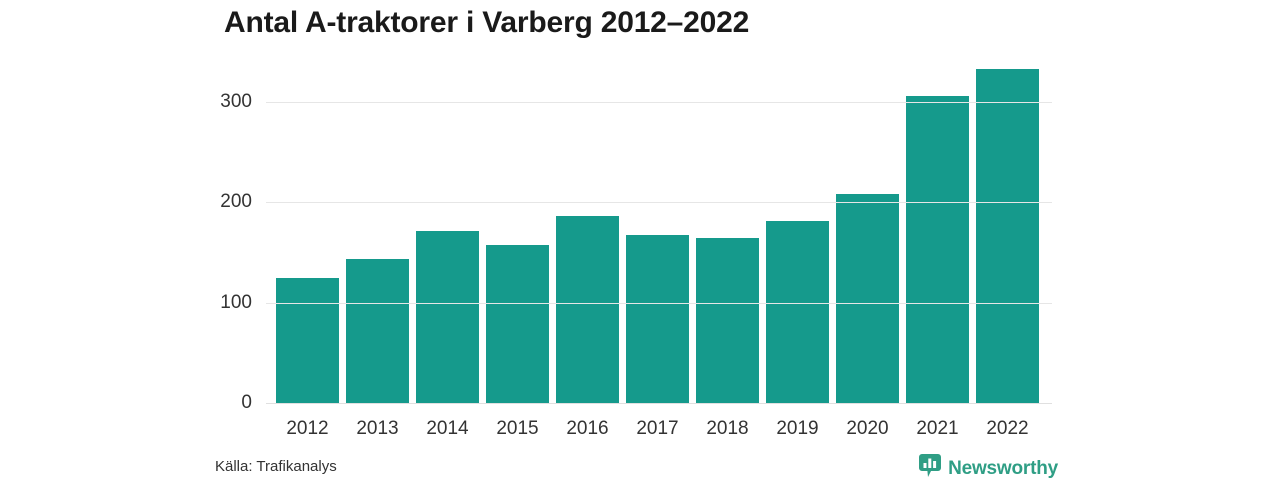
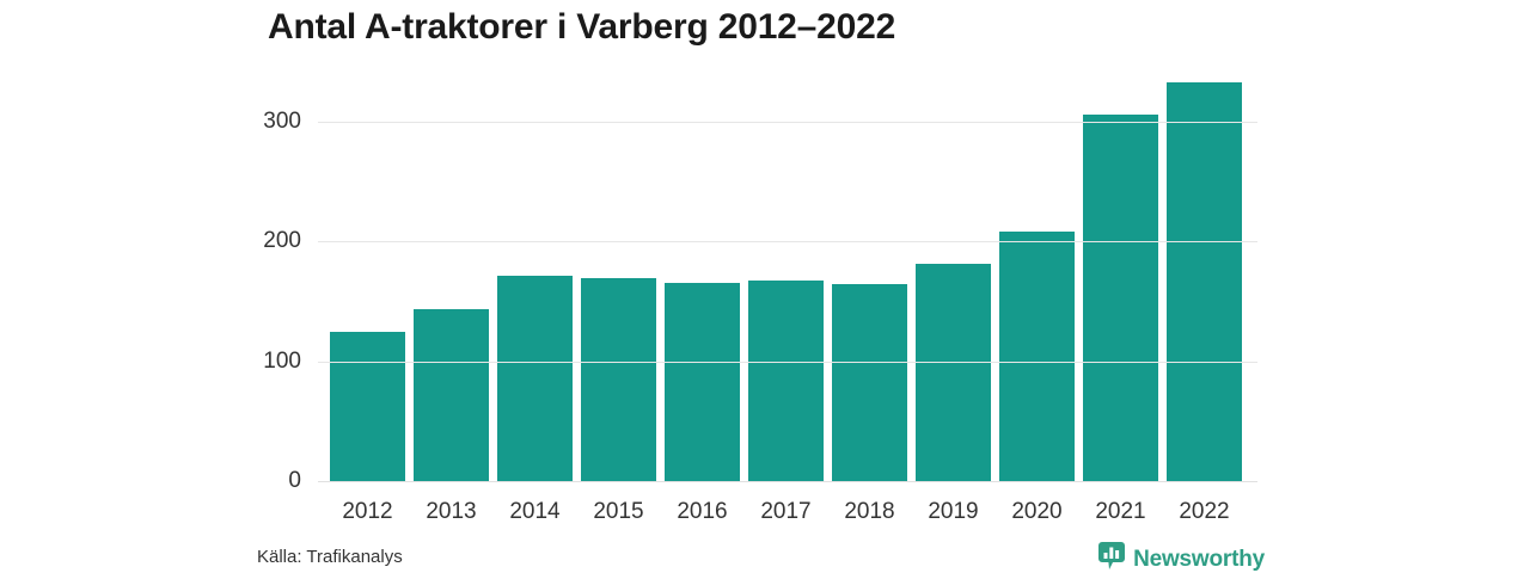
2015: 158 -> 170
2016: 186 -> 166
